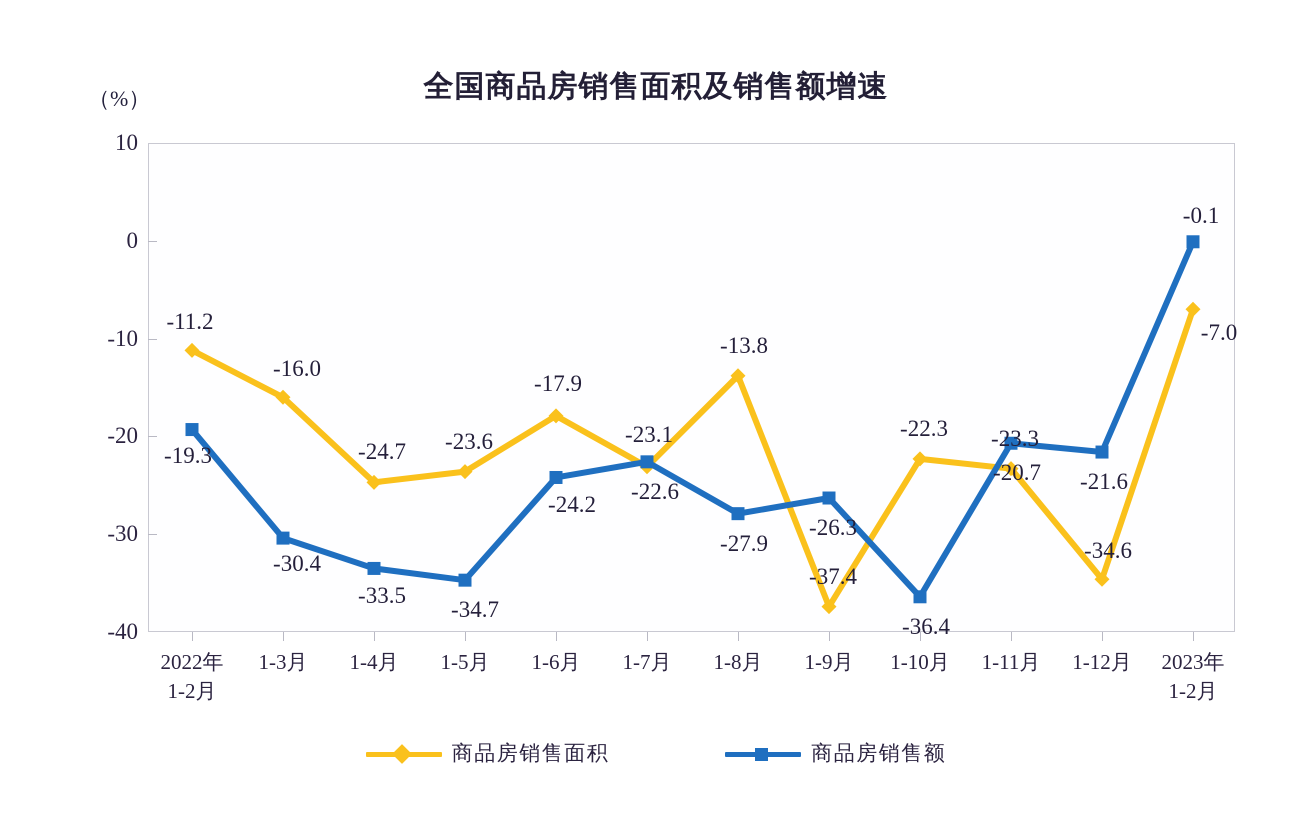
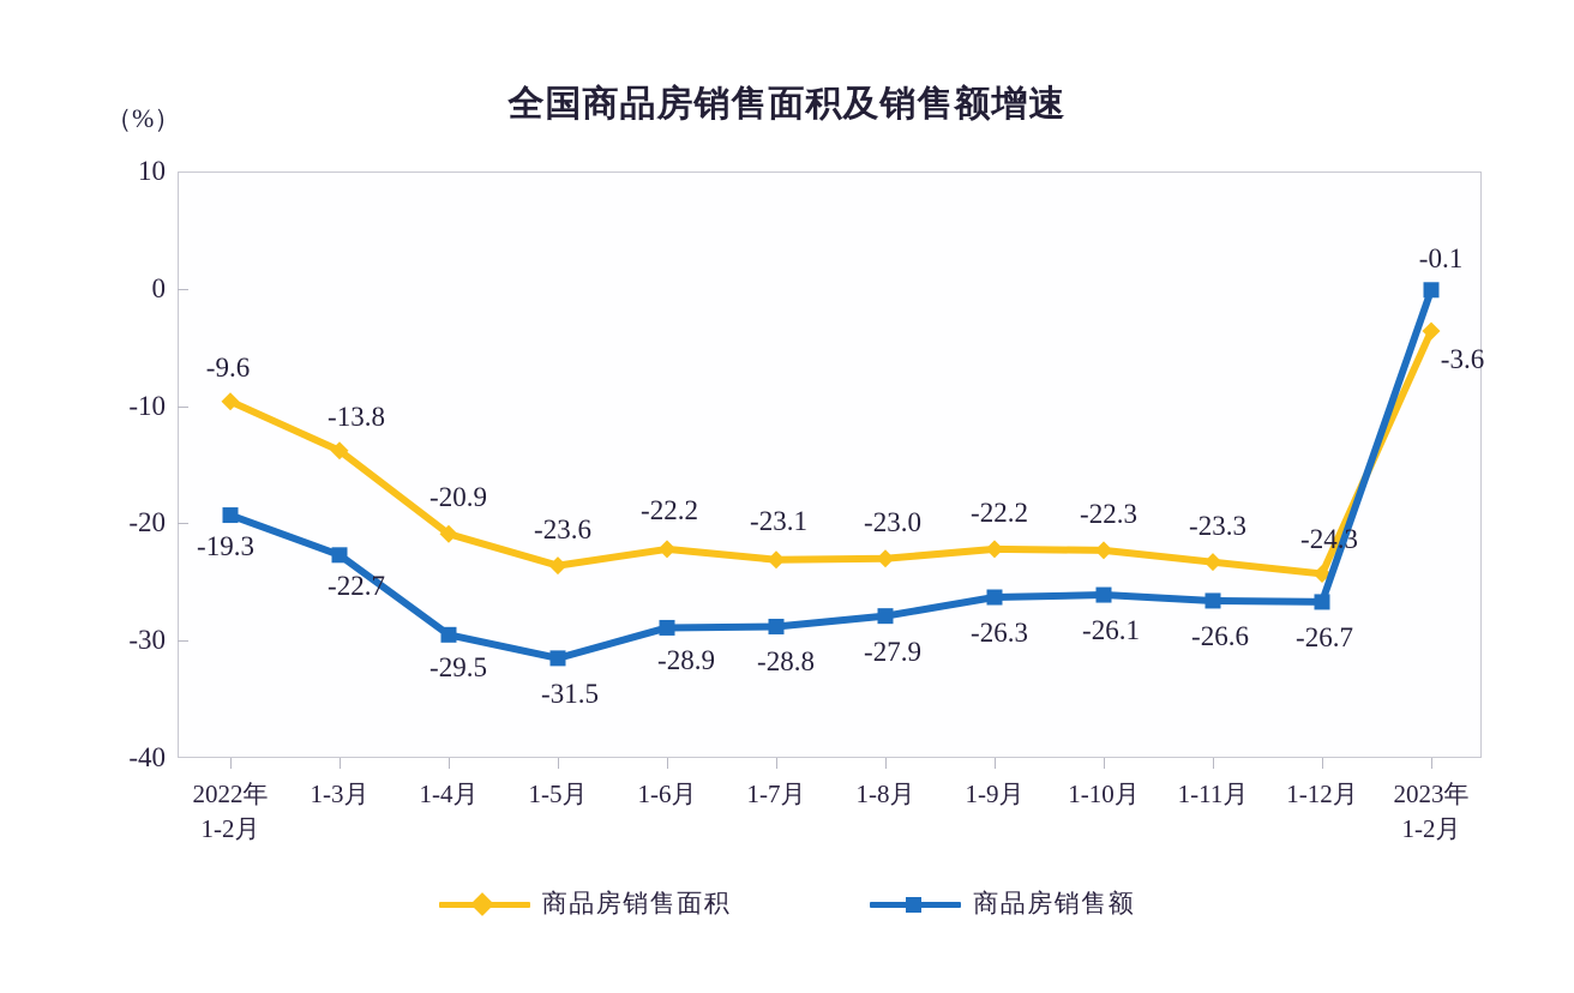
商品房销售面积/2022年 1-2月: -11.2 -> -9.6
商品房销售面积/1-3月: -16.0 -> -13.8
商品房销售额/1-3月: -30.4 -> -22.7
商品房销售面积/1-4月: -24.7 -> -20.9
商品房销售额/1-4月: -33.5 -> -29.5
商品房销售额/1-5月: -34.7 -> -31.5
商品房销售面积/1-6月: -17.9 -> -22.2
商品房销售额/1-6月: -24.2 -> -28.9
商品房销售额/1-7月: -22.6 -> -28.8
商品房销售面积/1-8月: -13.8 -> -23.0
商品房销售面积/1-9月: -37.4 -> -22.2
商品房销售额/1-10月: -36.4 -> -26.1
商品房销售额/1-11月: -20.7 -> -26.6
商品房销售面积/1-12月: -34.6 -> -24.3
商品房销售额/1-12月: -21.6 -> -26.7
商品房销售面积/2023年 1-2月: -7.0 -> -3.6
